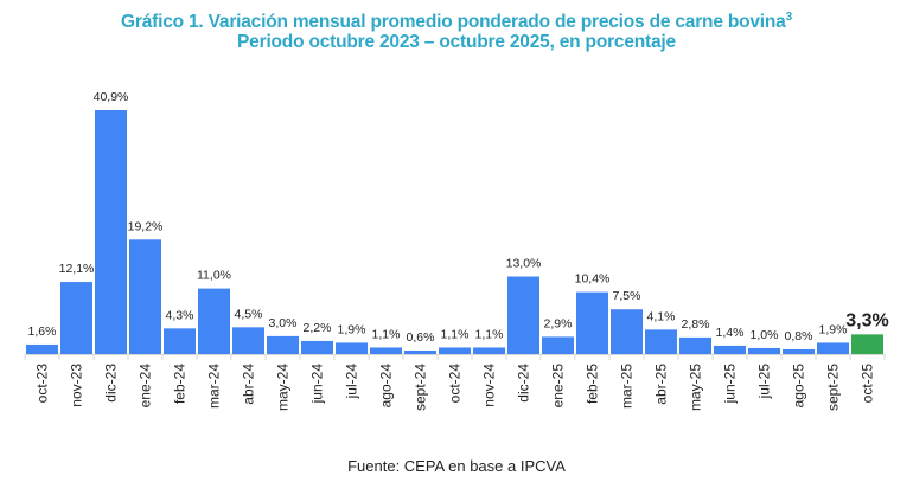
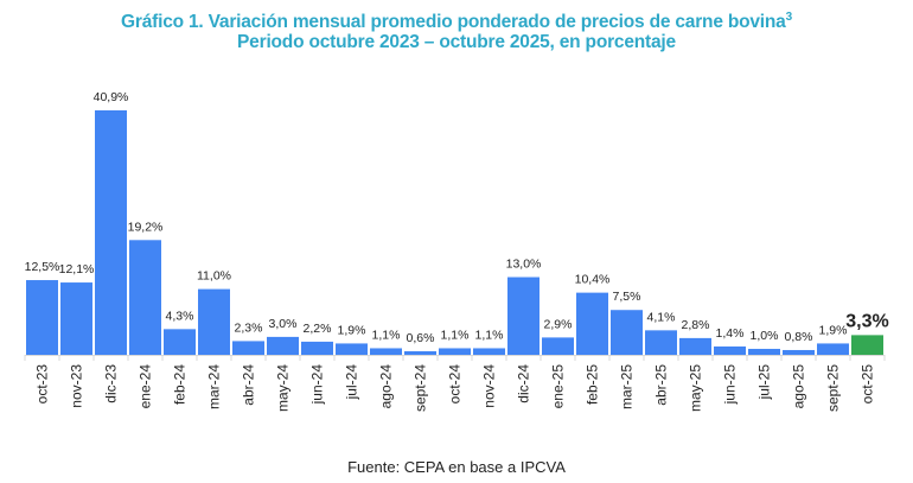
oct-23: 1,6% -> 12,5%
abr-24: 4,5% -> 2,3%
